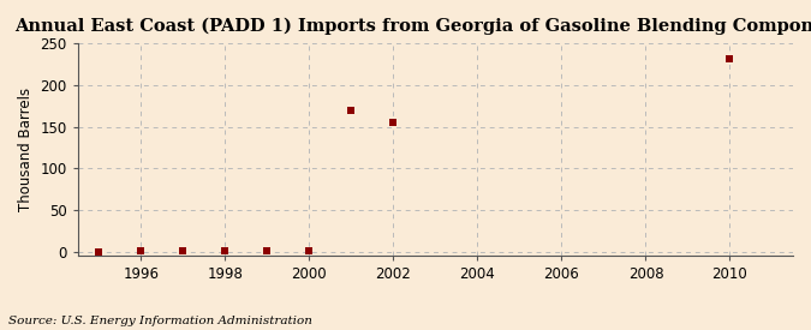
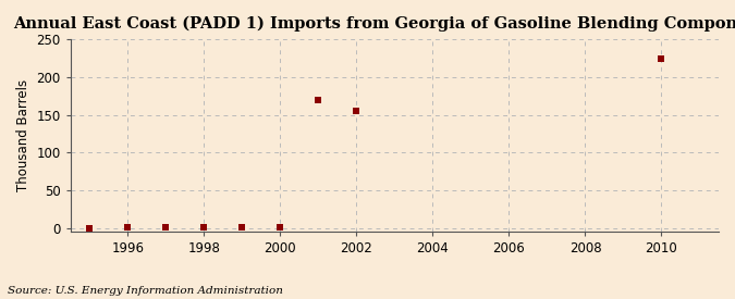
2010: 232 -> 224
